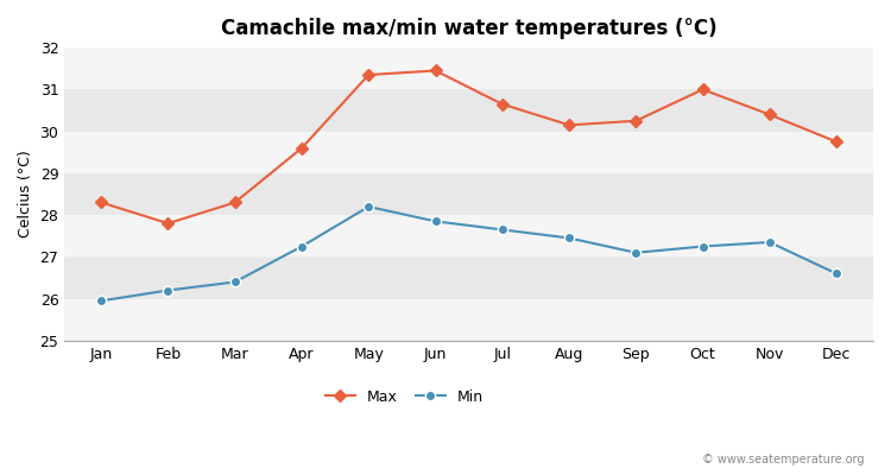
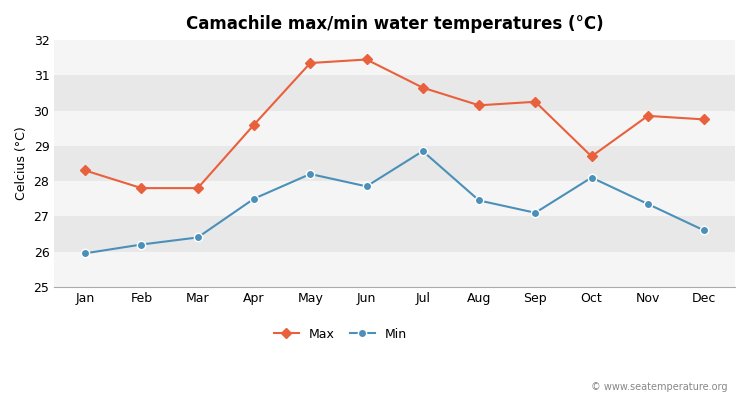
Max/Mar: 28.30 -> 27.80
Min/Apr: 27.25 -> 27.50
Min/Jul: 27.65 -> 28.85
Max/Oct: 31.00 -> 28.70
Min/Oct: 27.25 -> 28.10
Max/Nov: 30.40 -> 29.85
